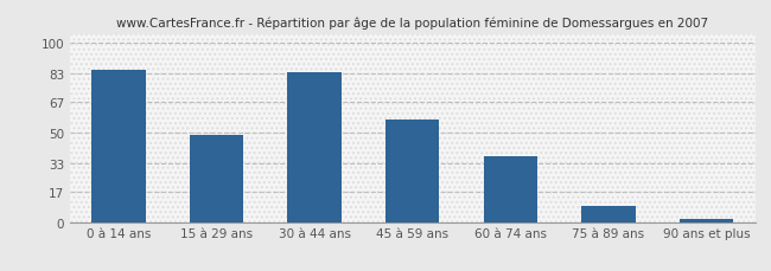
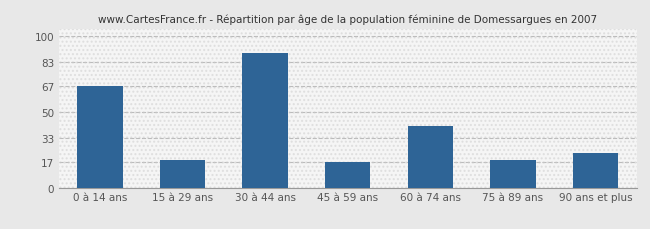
0 à 14 ans: 85 -> 67
15 à 29 ans: 49 -> 18
30 à 44 ans: 84 -> 89
45 à 59 ans: 57 -> 17
60 à 74 ans: 37 -> 41
75 à 89 ans: 9 -> 18
90 ans et plus: 2 -> 23
